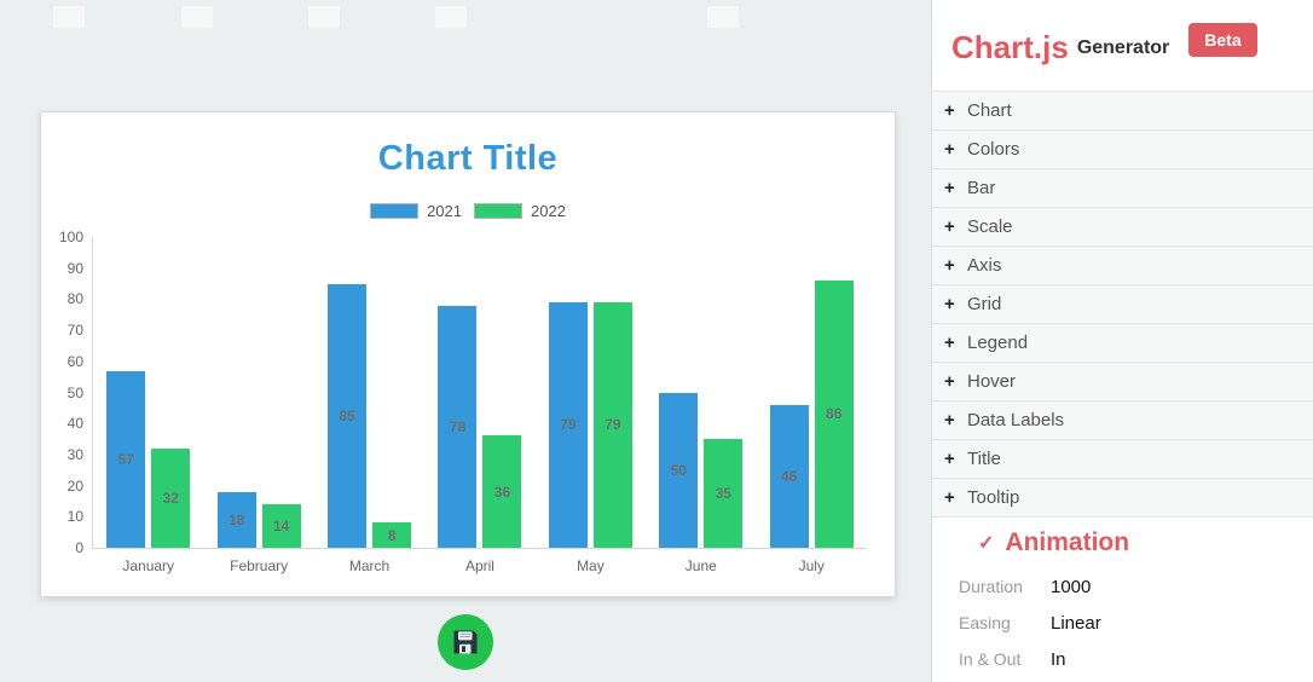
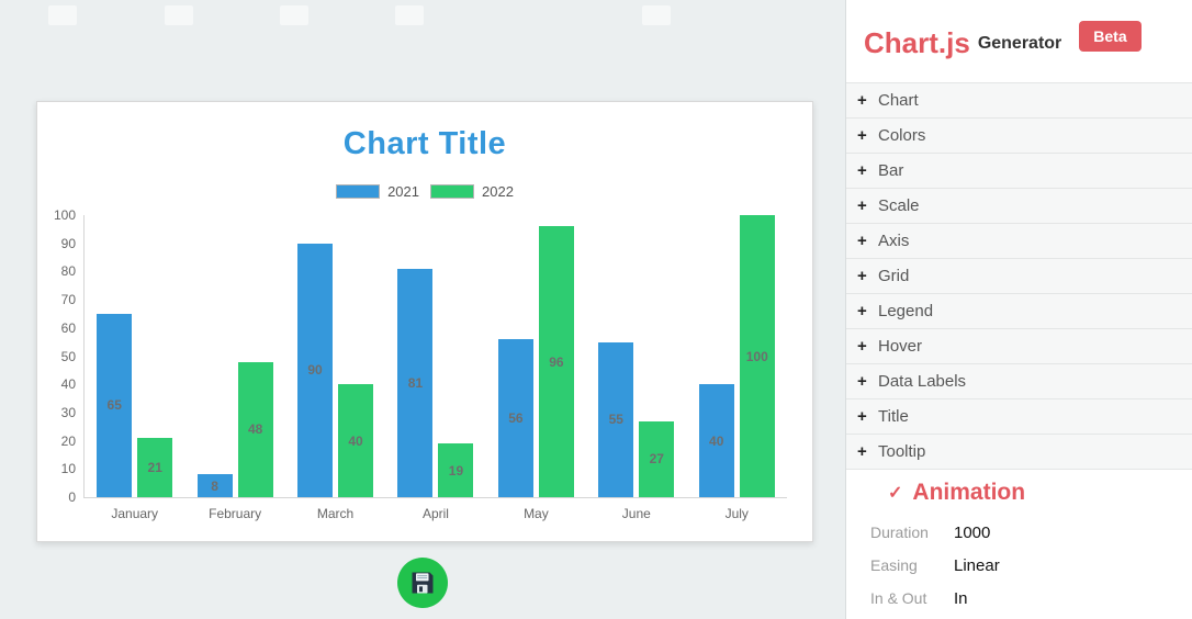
2021/January: 57 -> 65
2022/January: 32 -> 21
2021/February: 18 -> 8
2022/February: 14 -> 48
2021/March: 85 -> 90
2022/March: 8 -> 40
2021/April: 78 -> 81
2022/April: 36 -> 19
2021/May: 79 -> 56
2022/May: 79 -> 96
2021/June: 50 -> 55
2022/June: 35 -> 27
2021/July: 46 -> 40
2022/July: 86 -> 100
